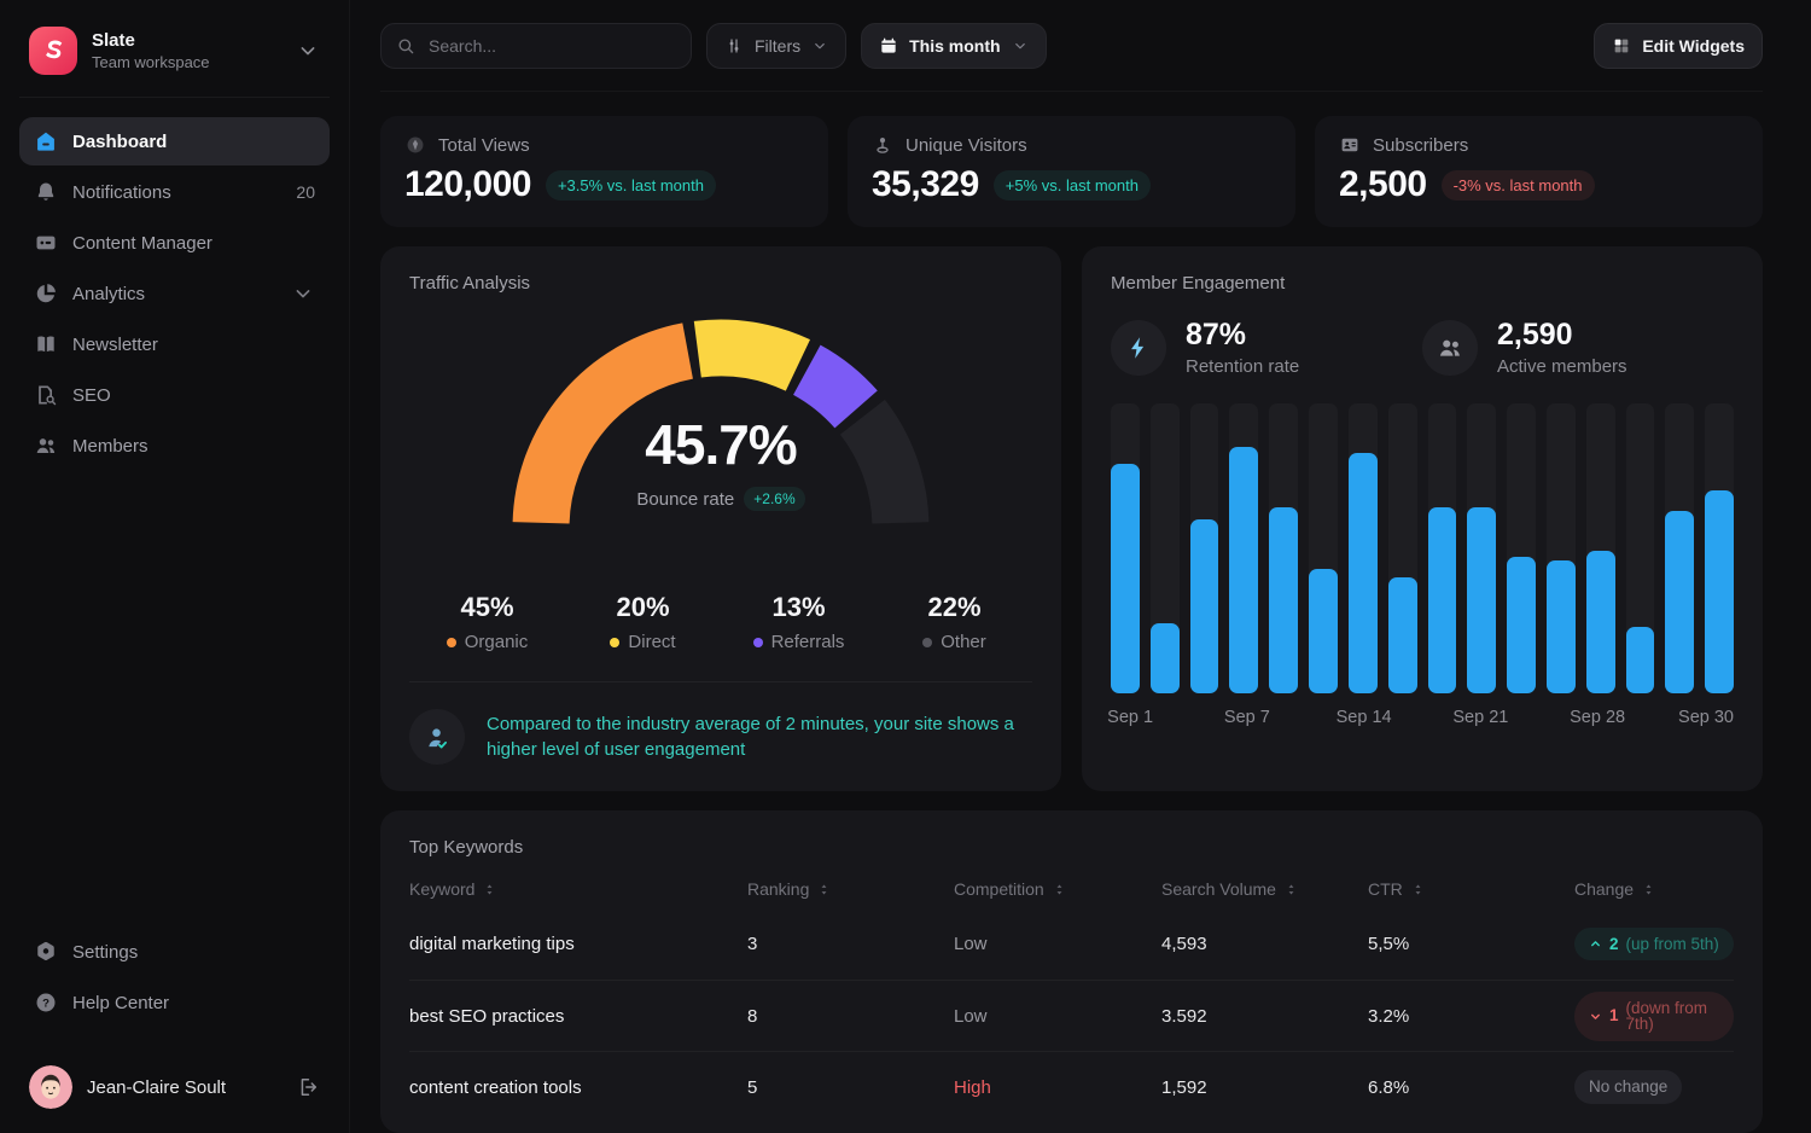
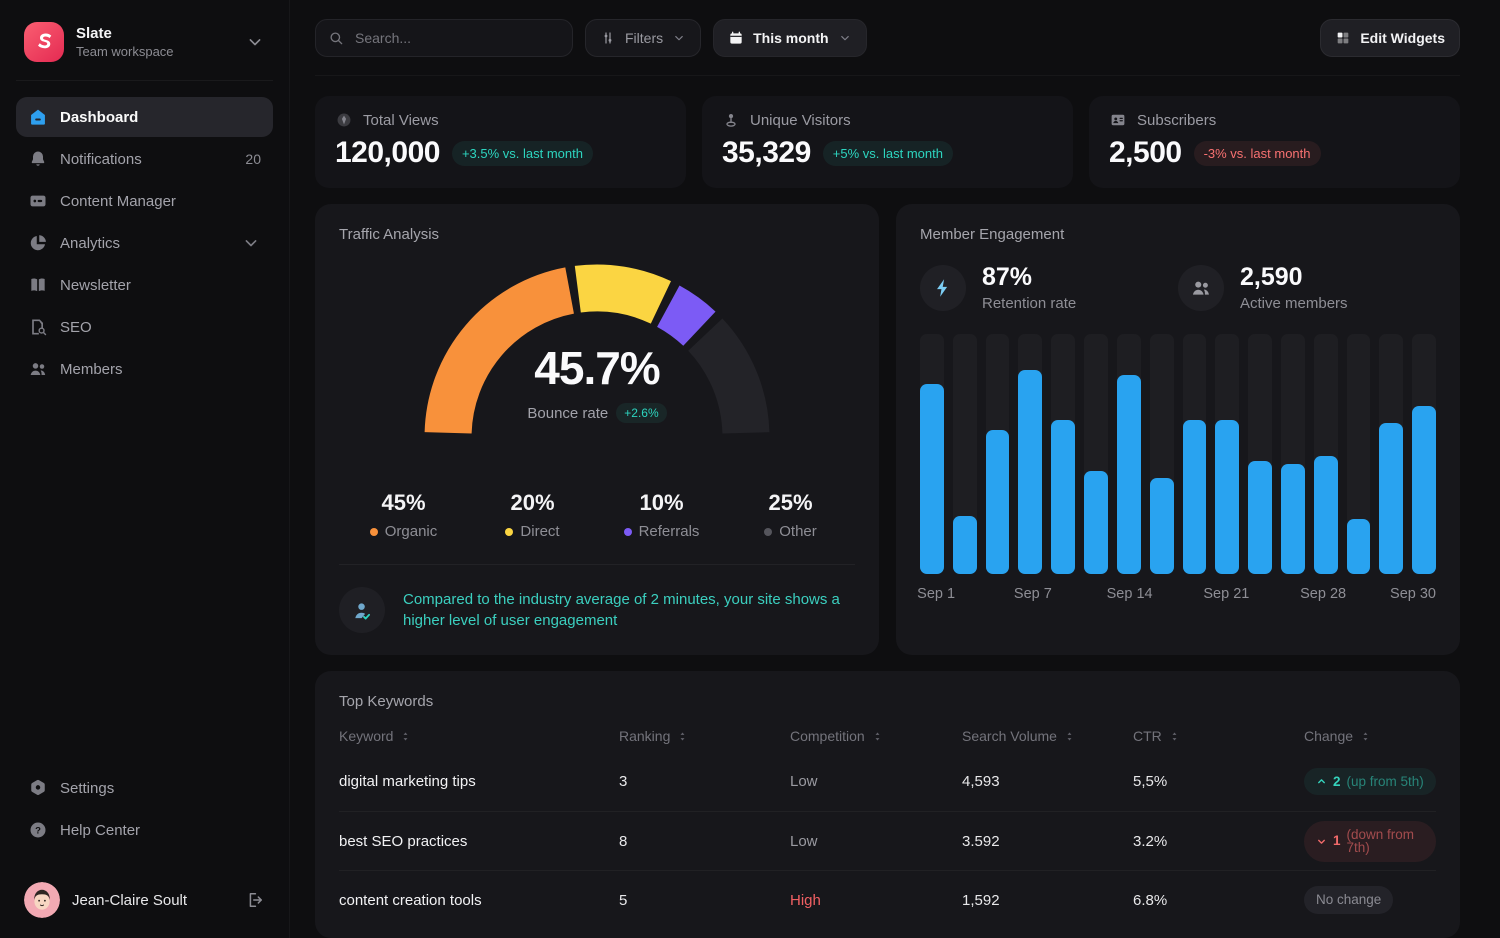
Traffic Analysis/Referrals: 13% -> 10%
Traffic Analysis/Other: 22% -> 25%
